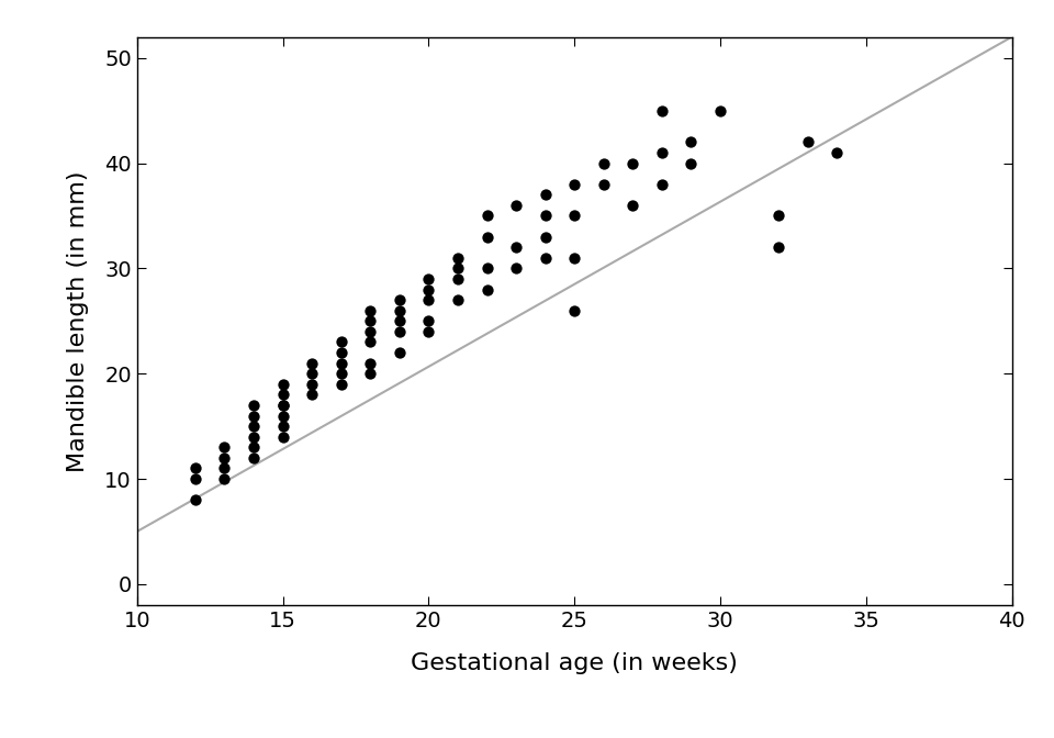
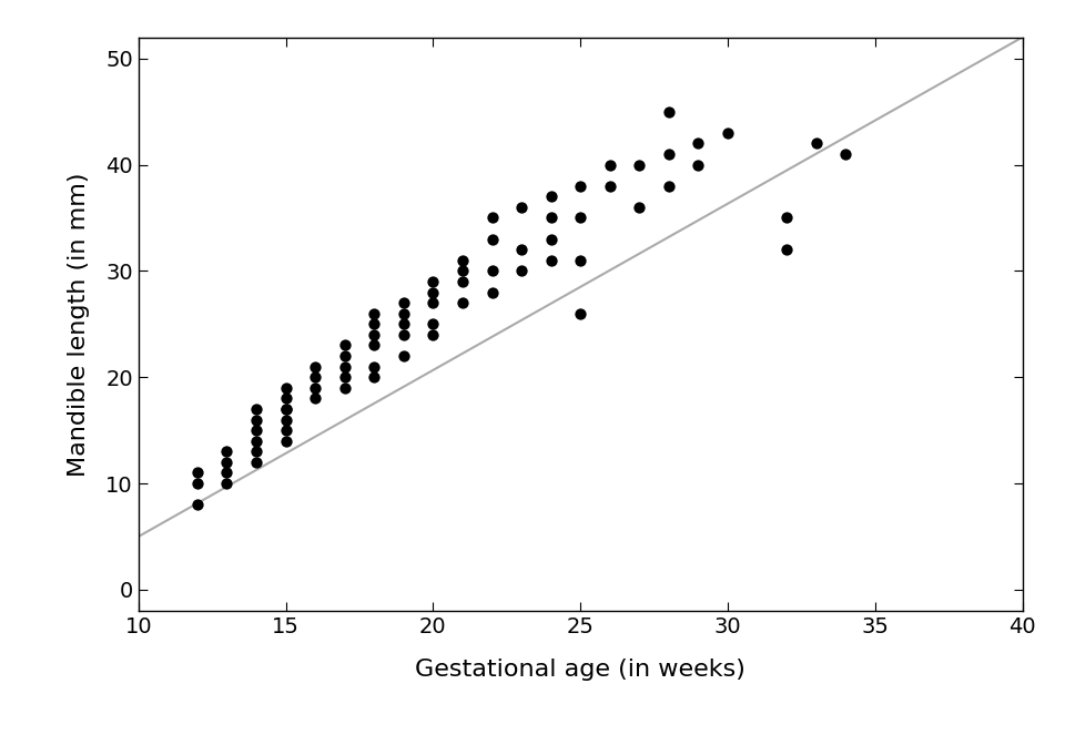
30: 45 -> 43
